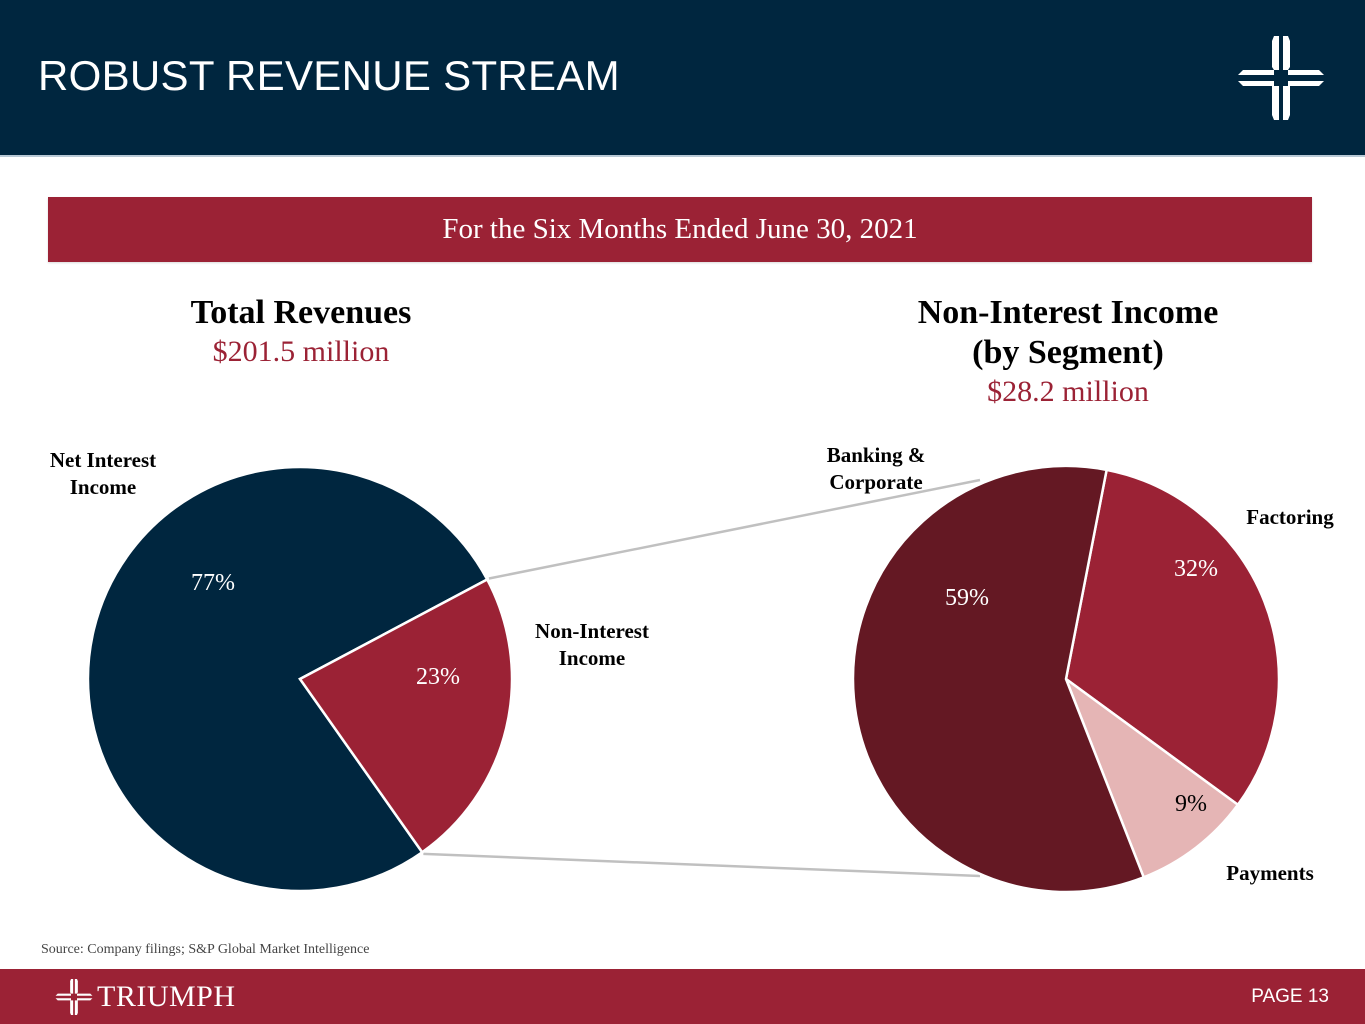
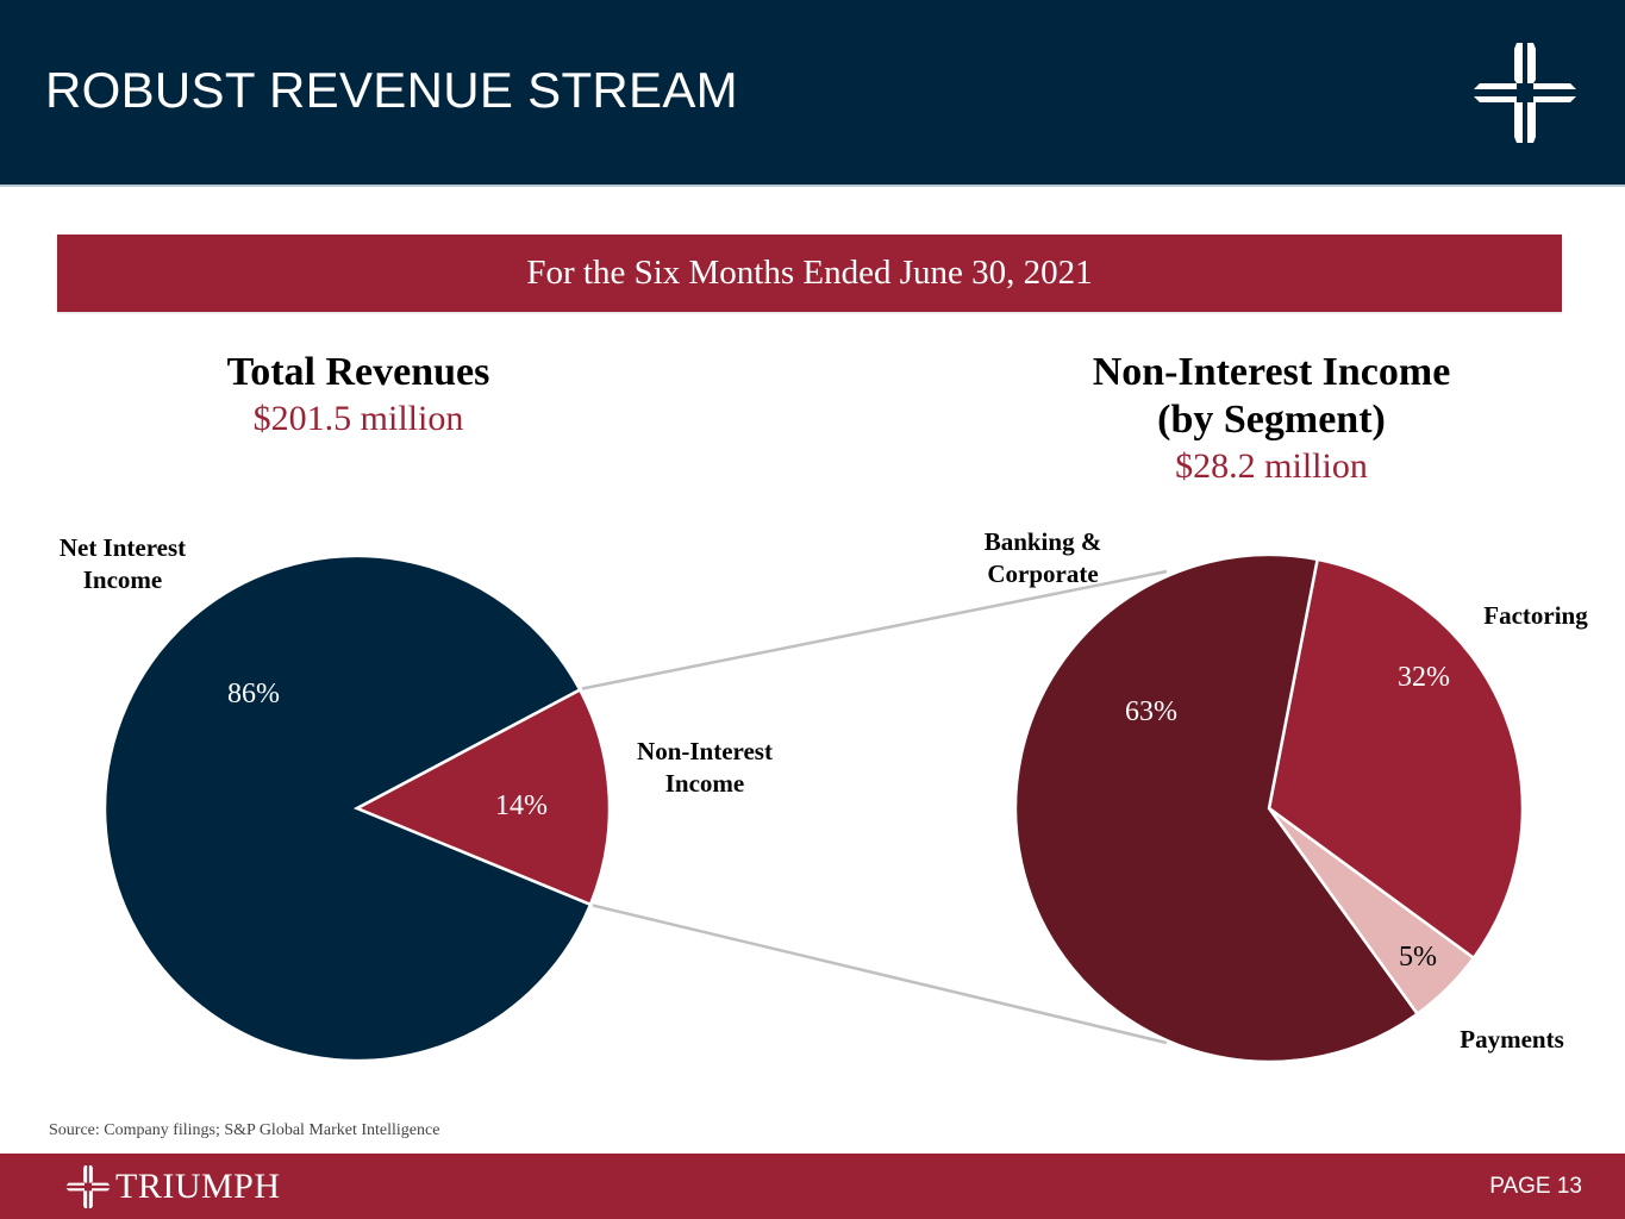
Total Revenues/Net Interest Income: 77% -> 86%
Total Revenues/Non-Interest Income: 23% -> 14%
Non-Interest Income (by Segment)/Payments: 9% -> 5%
Non-Interest Income (by Segment)/Banking & Corporate: 59% -> 63%
